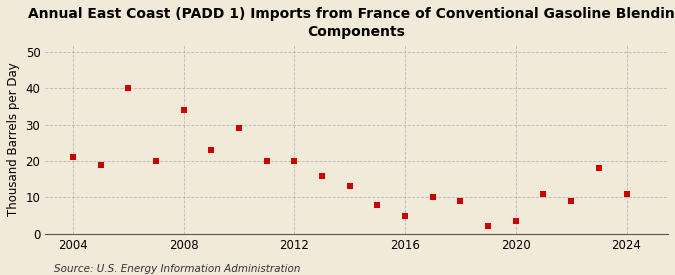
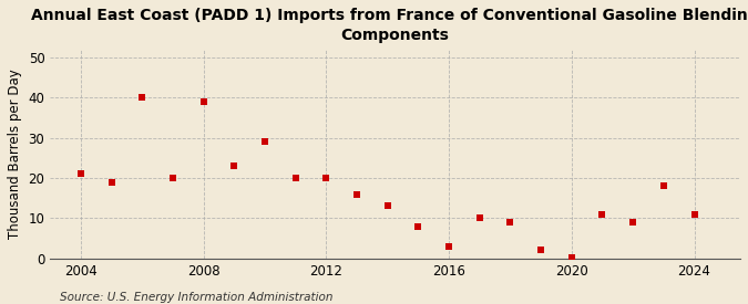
2008: 34.0 -> 39.0
2016: 5.0 -> 3.0
2020: 3.5 -> 0.3
